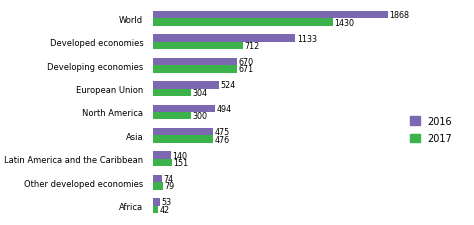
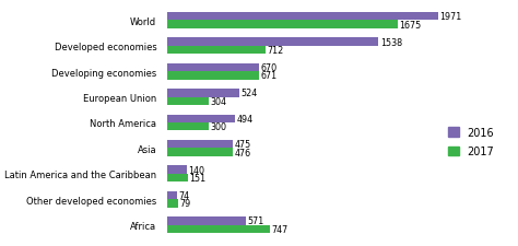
2016/World: 1868 -> 1971
2017/World: 1430 -> 1675
2016/Developed economies: 1133 -> 1538
2016/Africa: 53 -> 571
2017/Africa: 42 -> 747
